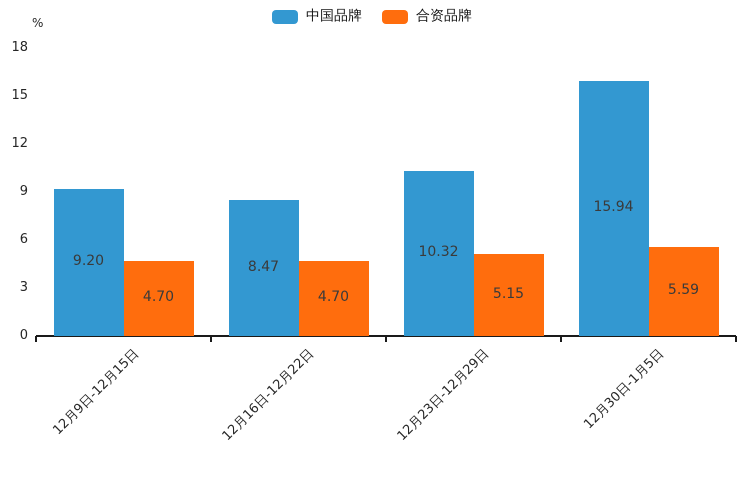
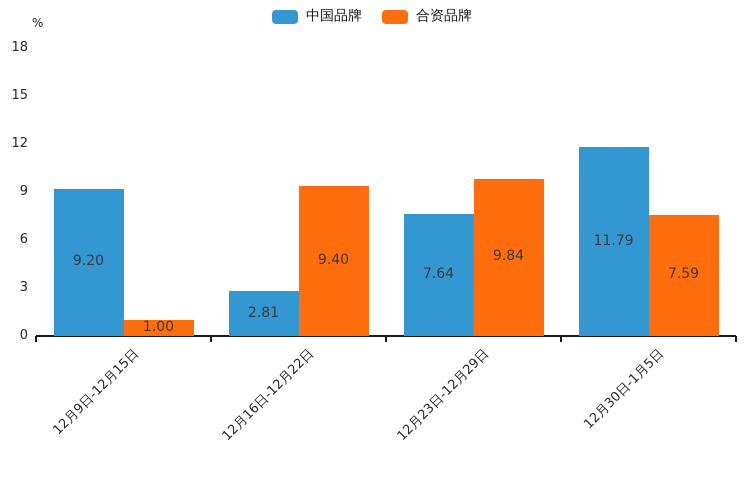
合资品牌/12月9日-12月15日: 4.70 -> 1.00
中国品牌/12月16日-12月22日: 8.47 -> 2.81
合资品牌/12月16日-12月22日: 4.70 -> 9.40
中国品牌/12月23日-12月29日: 10.32 -> 7.64
合资品牌/12月23日-12月29日: 5.15 -> 9.84
中国品牌/12月30日-1月5日: 15.94 -> 11.79
合资品牌/12月30日-1月5日: 5.59 -> 7.59
